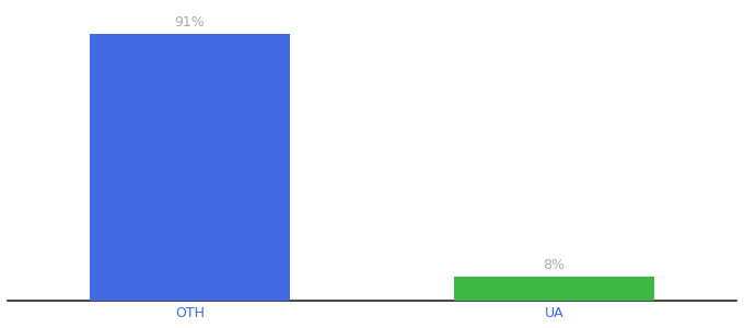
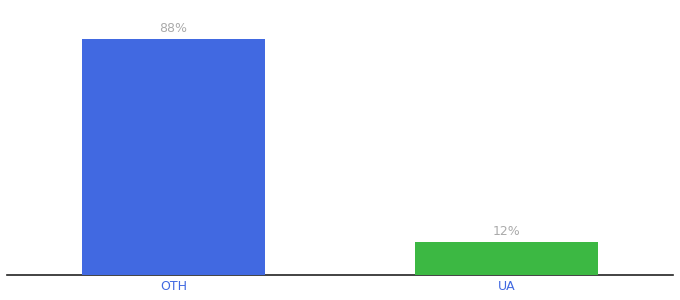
OTH: 91% -> 88%
UA: 8% -> 12%
